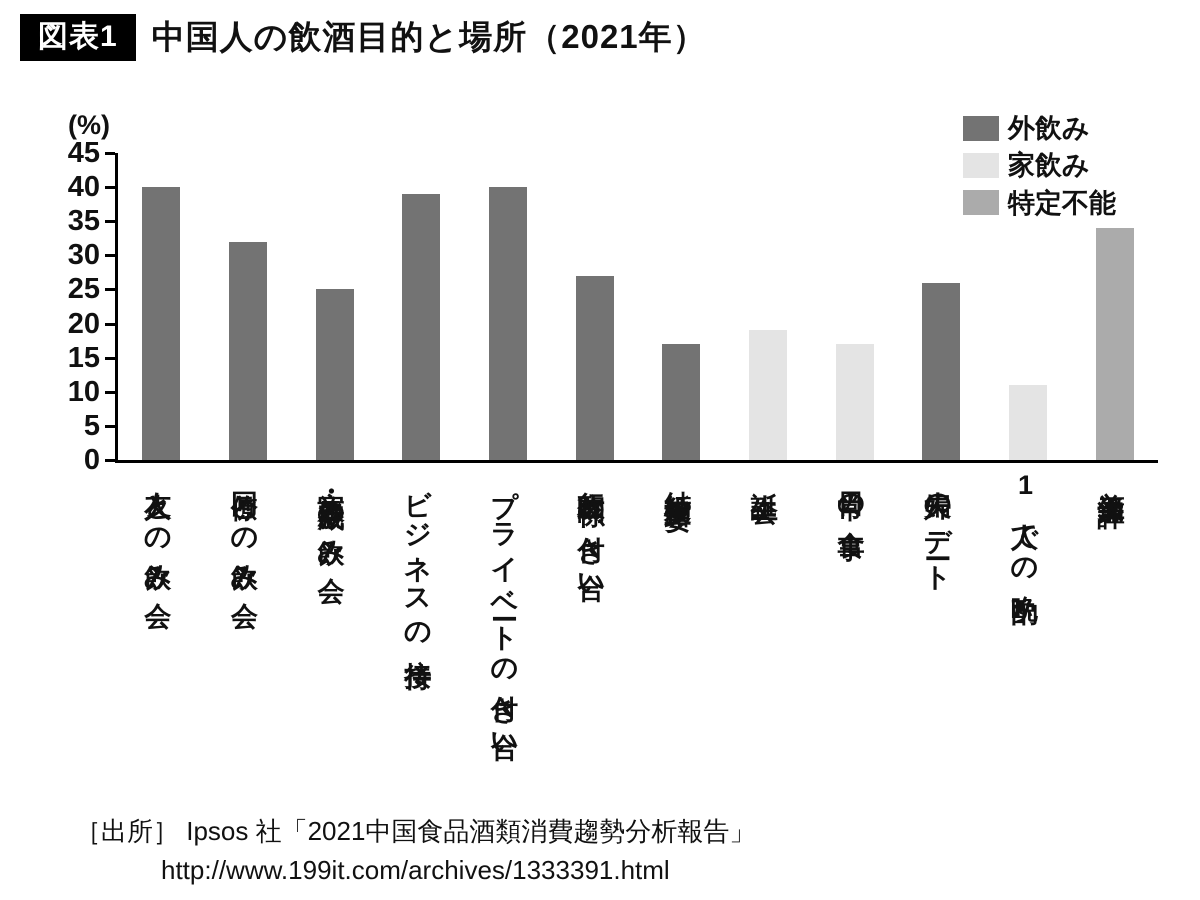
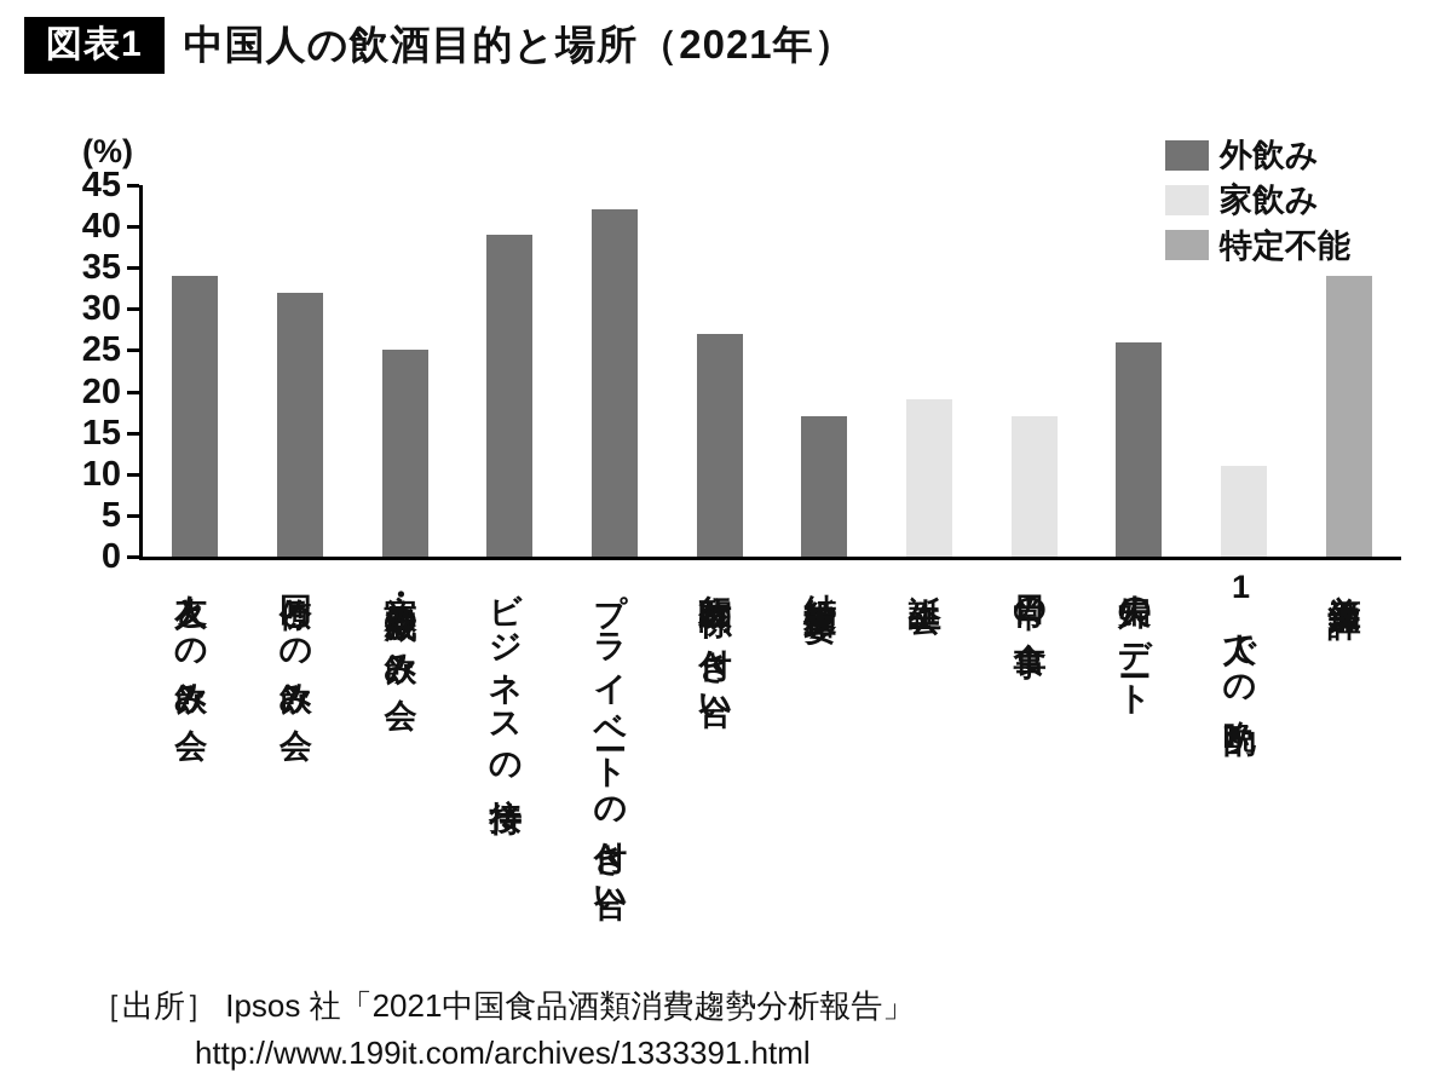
友人との飲み会: 40 -> 34
プライベートの付き合い: 40 -> 42
